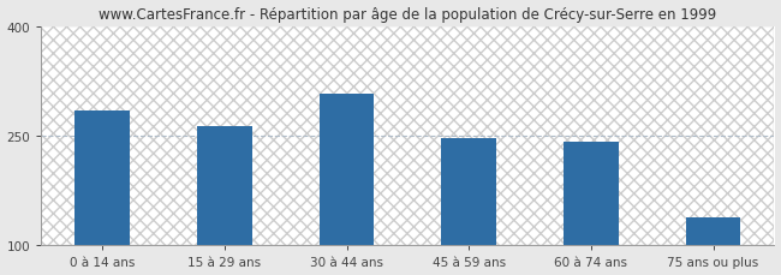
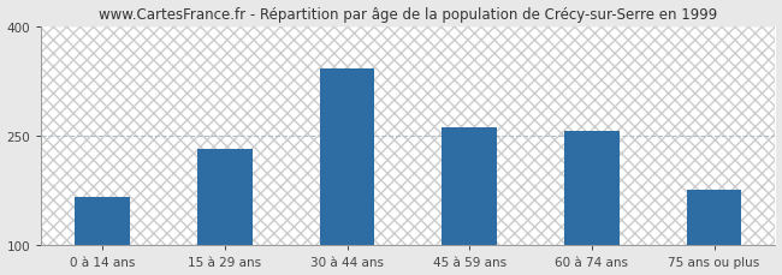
0 à 14 ans: 285 -> 166
15 à 29 ans: 263 -> 232
30 à 44 ans: 308 -> 342
45 à 59 ans: 246 -> 262
60 à 74 ans: 241 -> 256
75 ans ou plus: 138 -> 176
